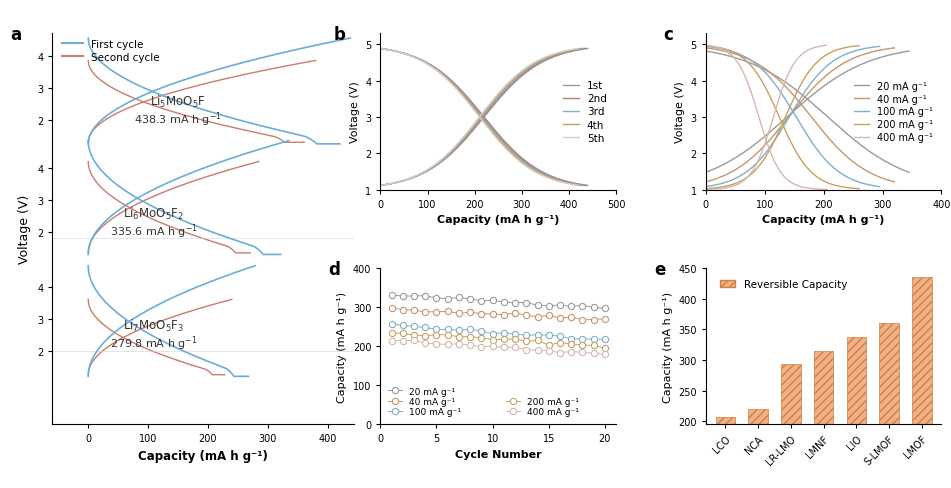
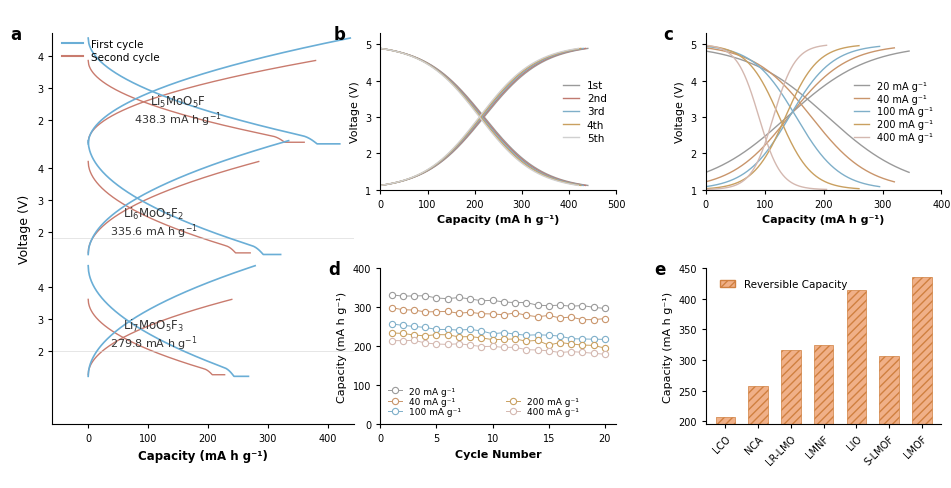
NCA: 220 -> 258
LR-LMO: 293 -> 316
LMNF: 315 -> 324
LIO: 338 -> 414
S-LMOF: 360 -> 306
